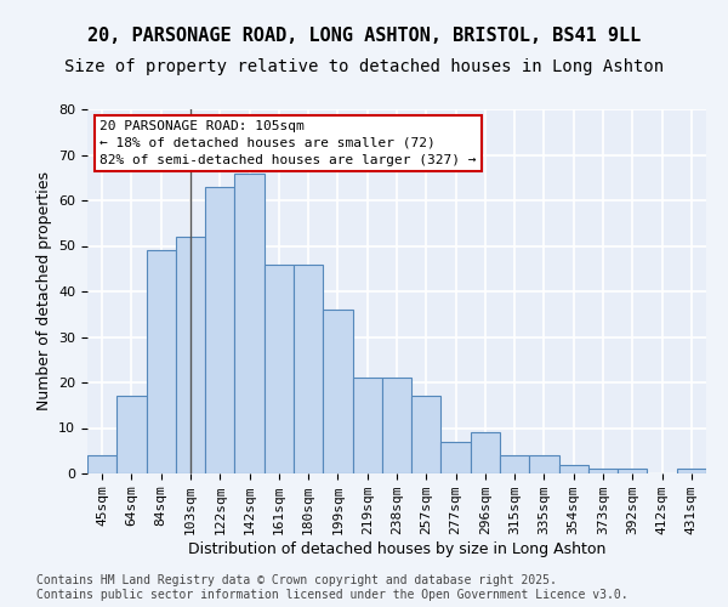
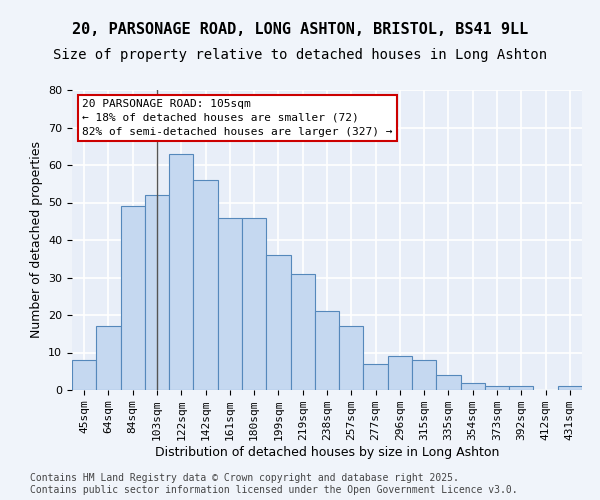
45sqm: 4 -> 8
142sqm: 66 -> 56
219sqm: 21 -> 31
315sqm: 4 -> 8
